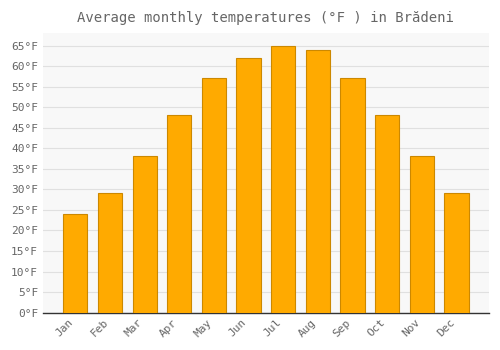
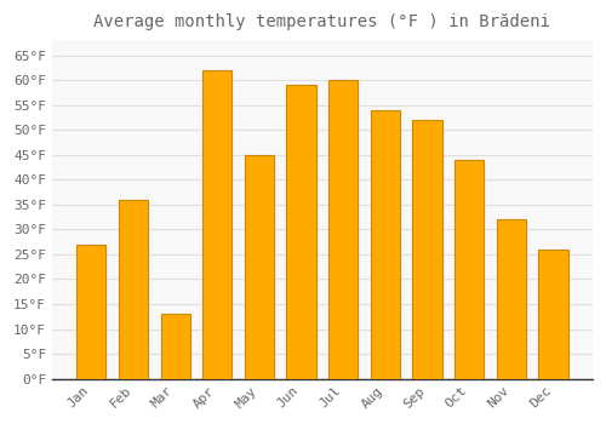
Jan: 24°F -> 27°F
Feb: 29°F -> 36°F
Mar: 38°F -> 13°F
Apr: 48°F -> 62°F
May: 57°F -> 45°F
Jun: 62°F -> 59°F
Jul: 65°F -> 60°F
Aug: 64°F -> 54°F
Sep: 57°F -> 52°F
Oct: 48°F -> 44°F
Nov: 38°F -> 32°F
Dec: 29°F -> 26°F
